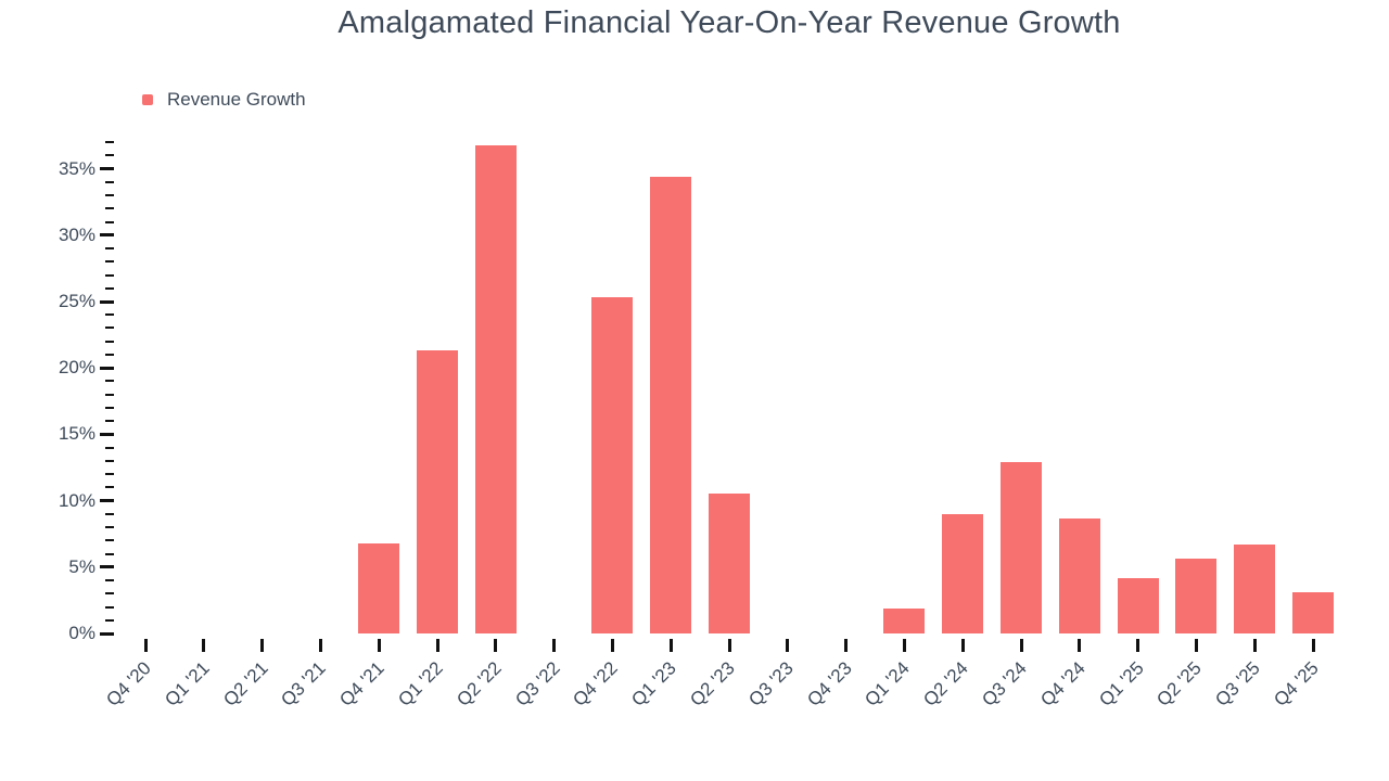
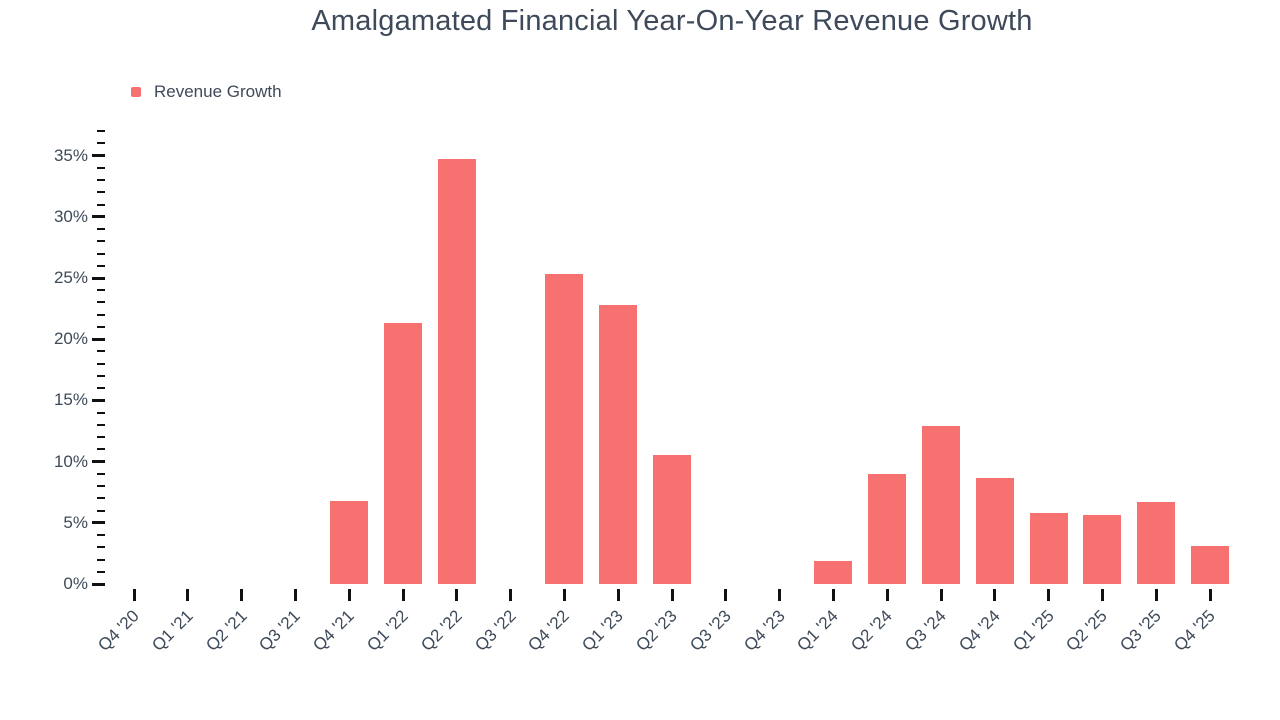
Q2 '22: 36.8% -> 34.7%
Q1 '23: 34.4% -> 22.8%
Q1 '25: 4.2% -> 5.8%
